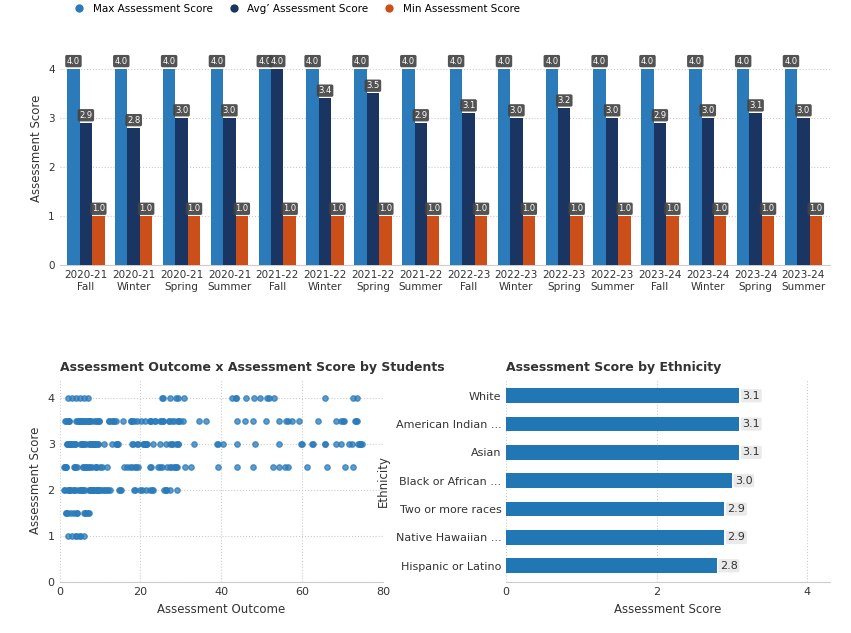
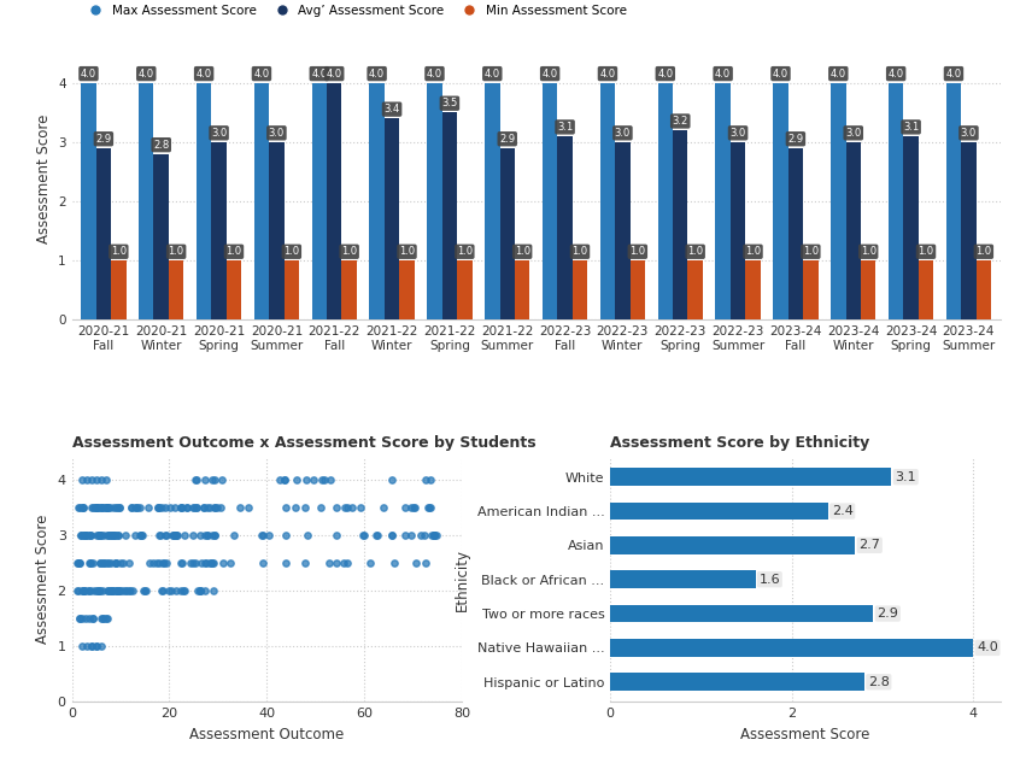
Assessment Score by Ethnicity/American Indian ...: 3.1 -> 2.4
Assessment Score by Ethnicity/Asian: 3.1 -> 2.7
Assessment Score by Ethnicity/Black or African ...: 3.0 -> 1.6
Assessment Score by Ethnicity/Native Hawaiian ...: 2.9 -> 4.0
